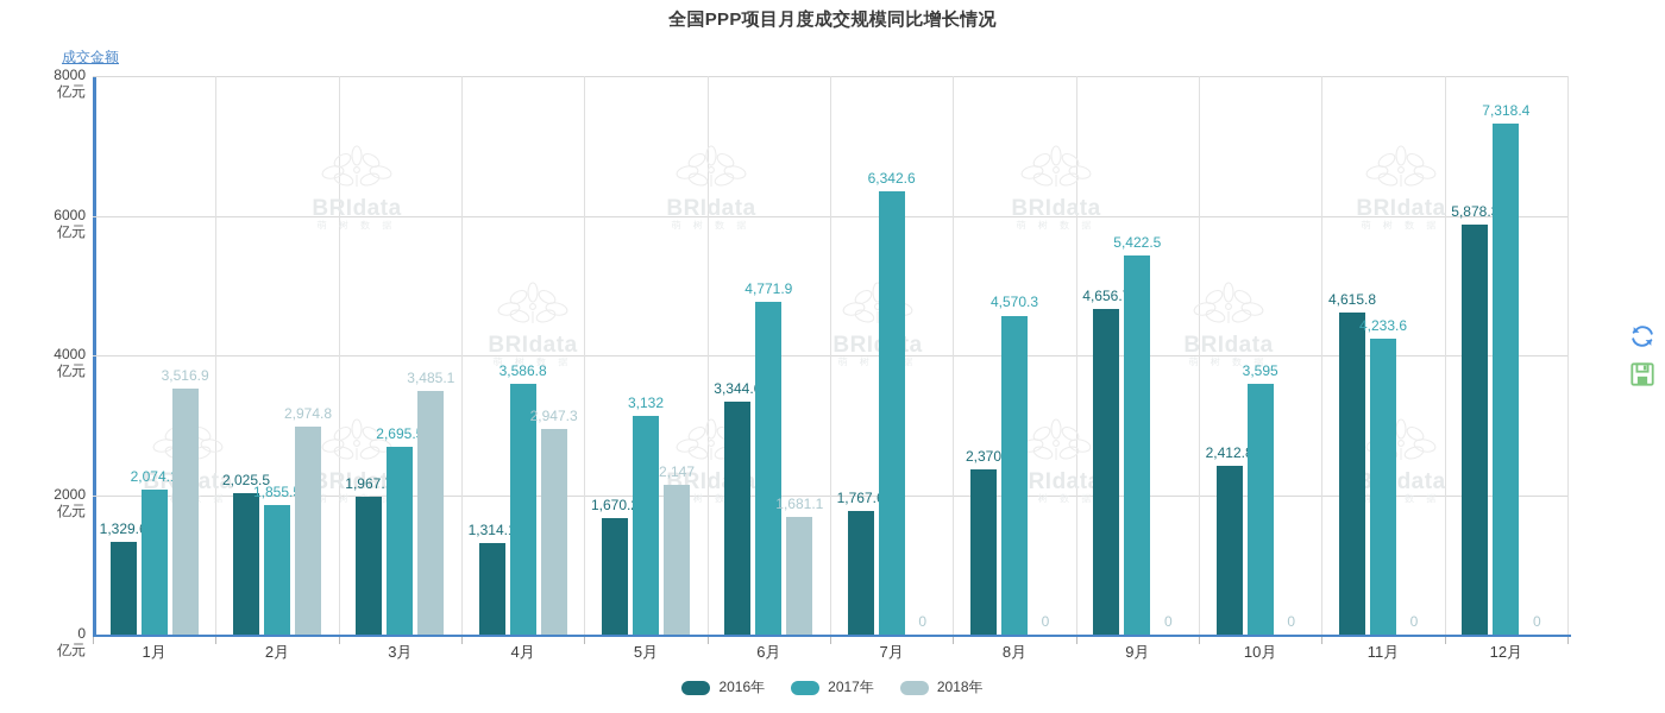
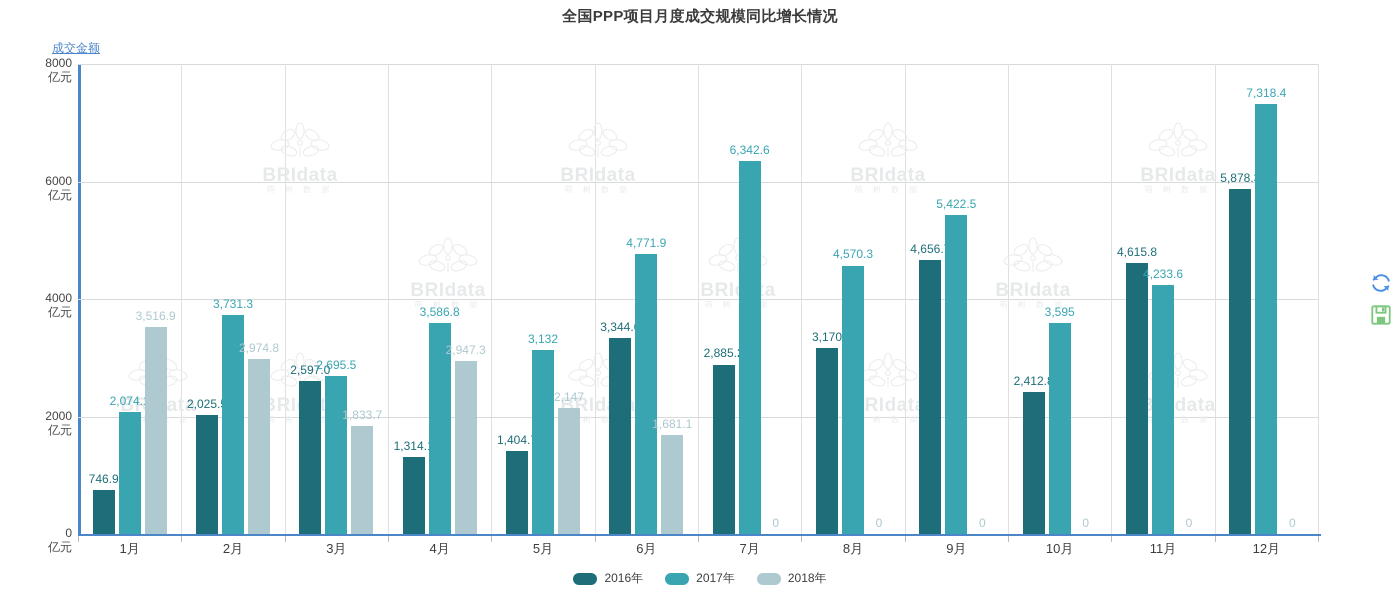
2016年/1月: 1,329.6 -> 746.9
2017年/2月: 1,855.5 -> 3,731.3
2016年/3月: 1,967.7 -> 2,597.0
2018年/3月: 3,485.1 -> 1,833.7
2016年/5月: 1,670.2 -> 1,404.7
2016年/7月: 1,767.6 -> 2,885.2
2016年/8月: 2,370 -> 3,170
